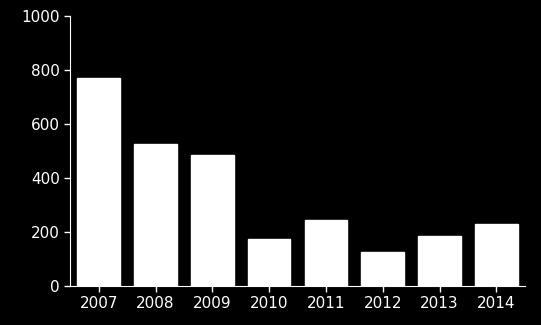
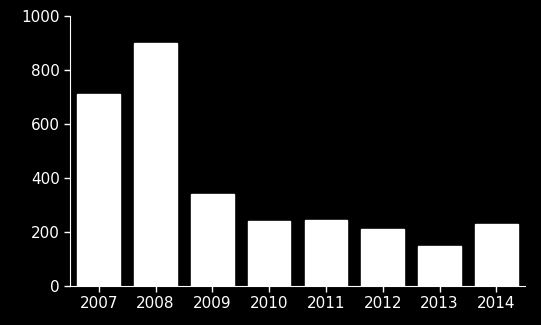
2007: 770 -> 710
2008: 525 -> 900
2009: 485 -> 340
2010: 175 -> 240
2012: 125 -> 210
2013: 185 -> 150
